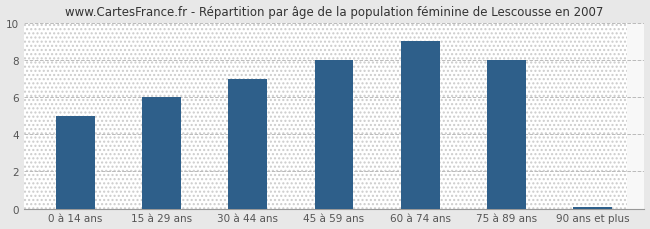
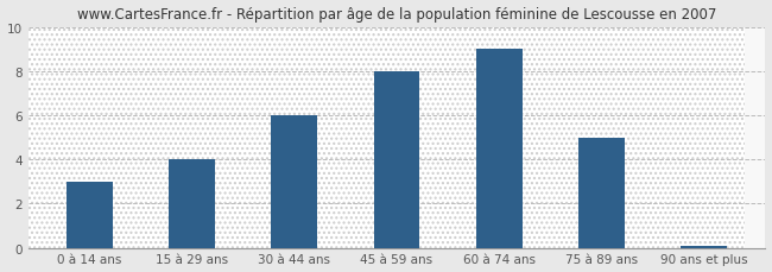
0 à 14 ans: 5.0 -> 3.0
15 à 29 ans: 6.0 -> 4.0
30 à 44 ans: 7.0 -> 6.0
75 à 89 ans: 8.0 -> 5.0
